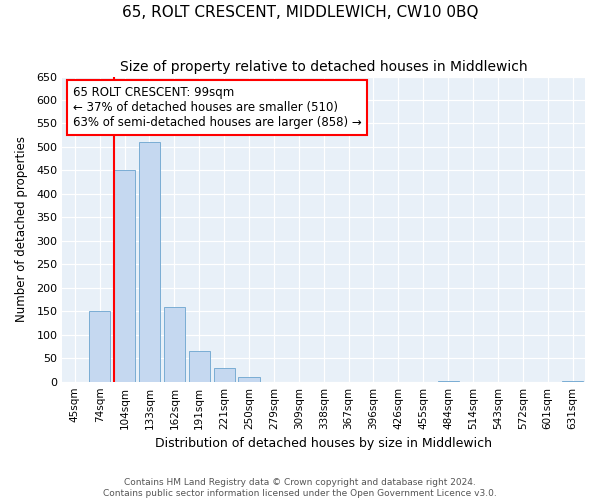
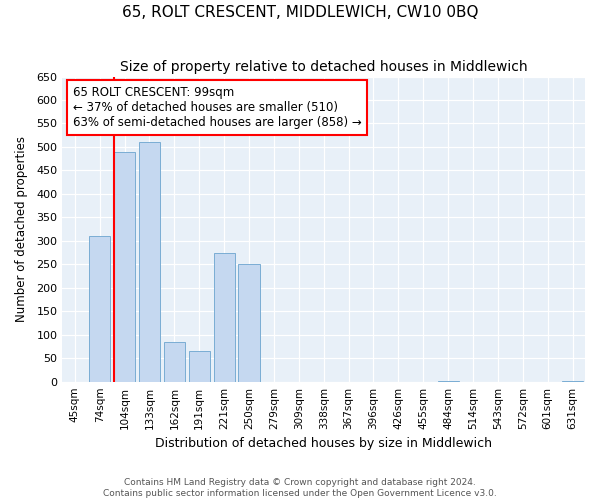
74sqm: 150 -> 310
104sqm: 450 -> 490
162sqm: 160 -> 85
221sqm: 30 -> 275
250sqm: 10 -> 250
